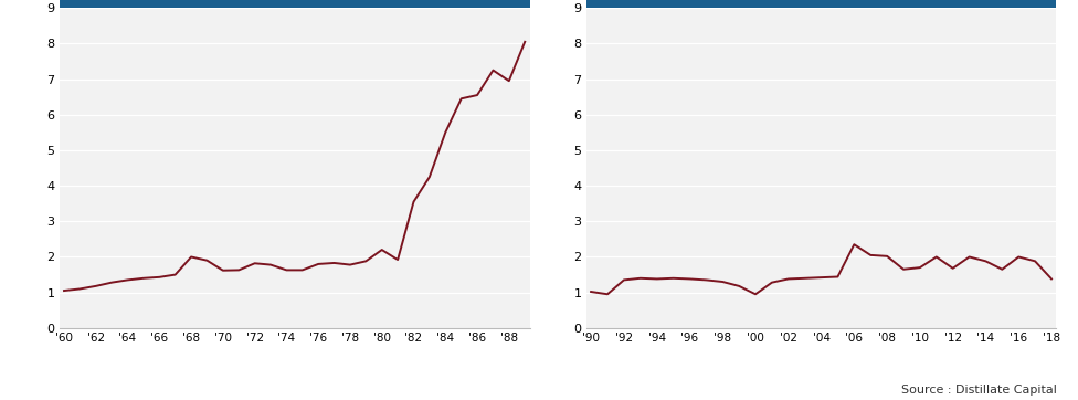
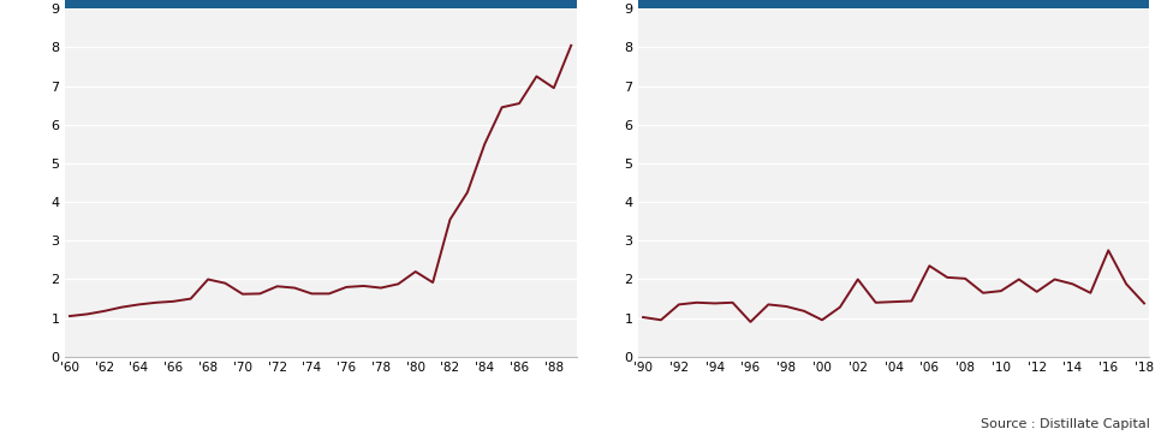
'96: 1.38 -> 0.90
'02: 1.38 -> 2.00
'16: 2.00 -> 2.75
